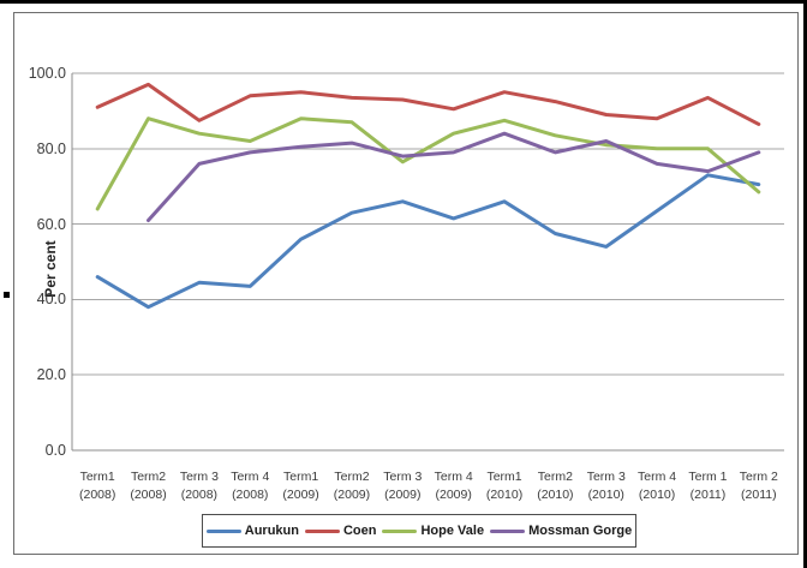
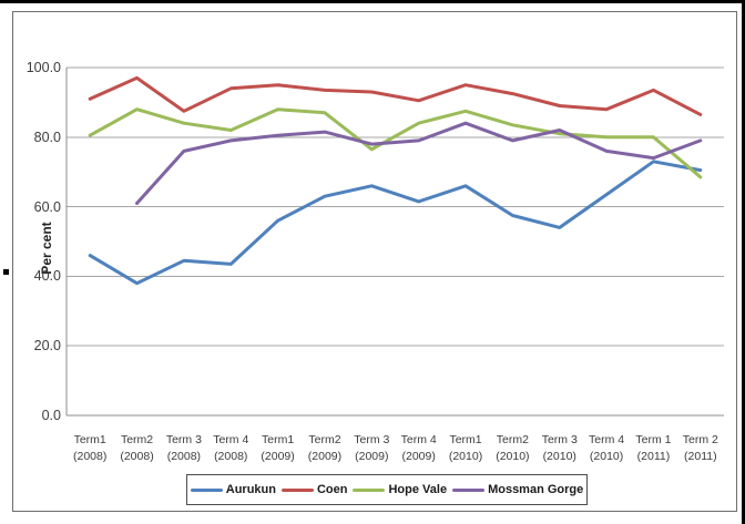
Hope Vale/Term1 (2008): 64 -> 80
